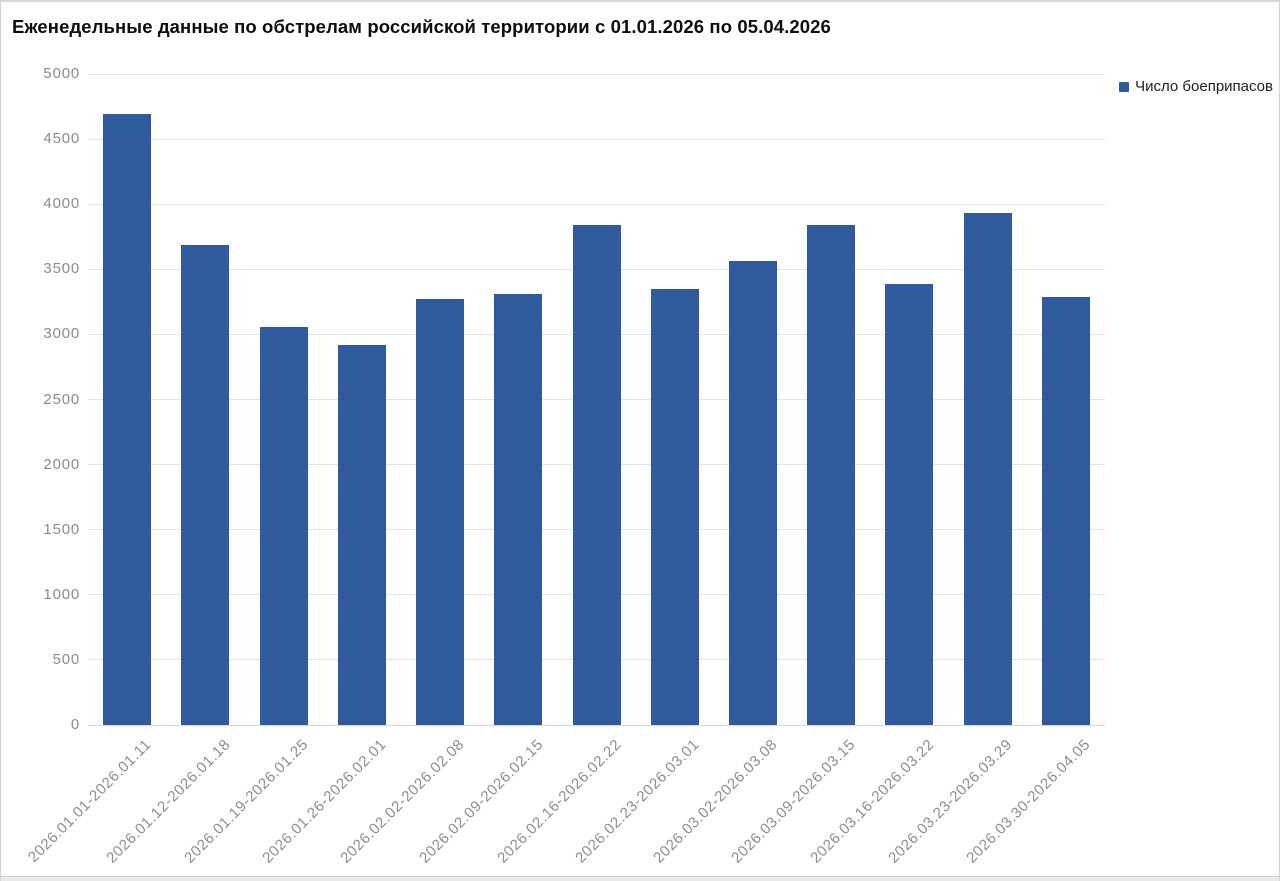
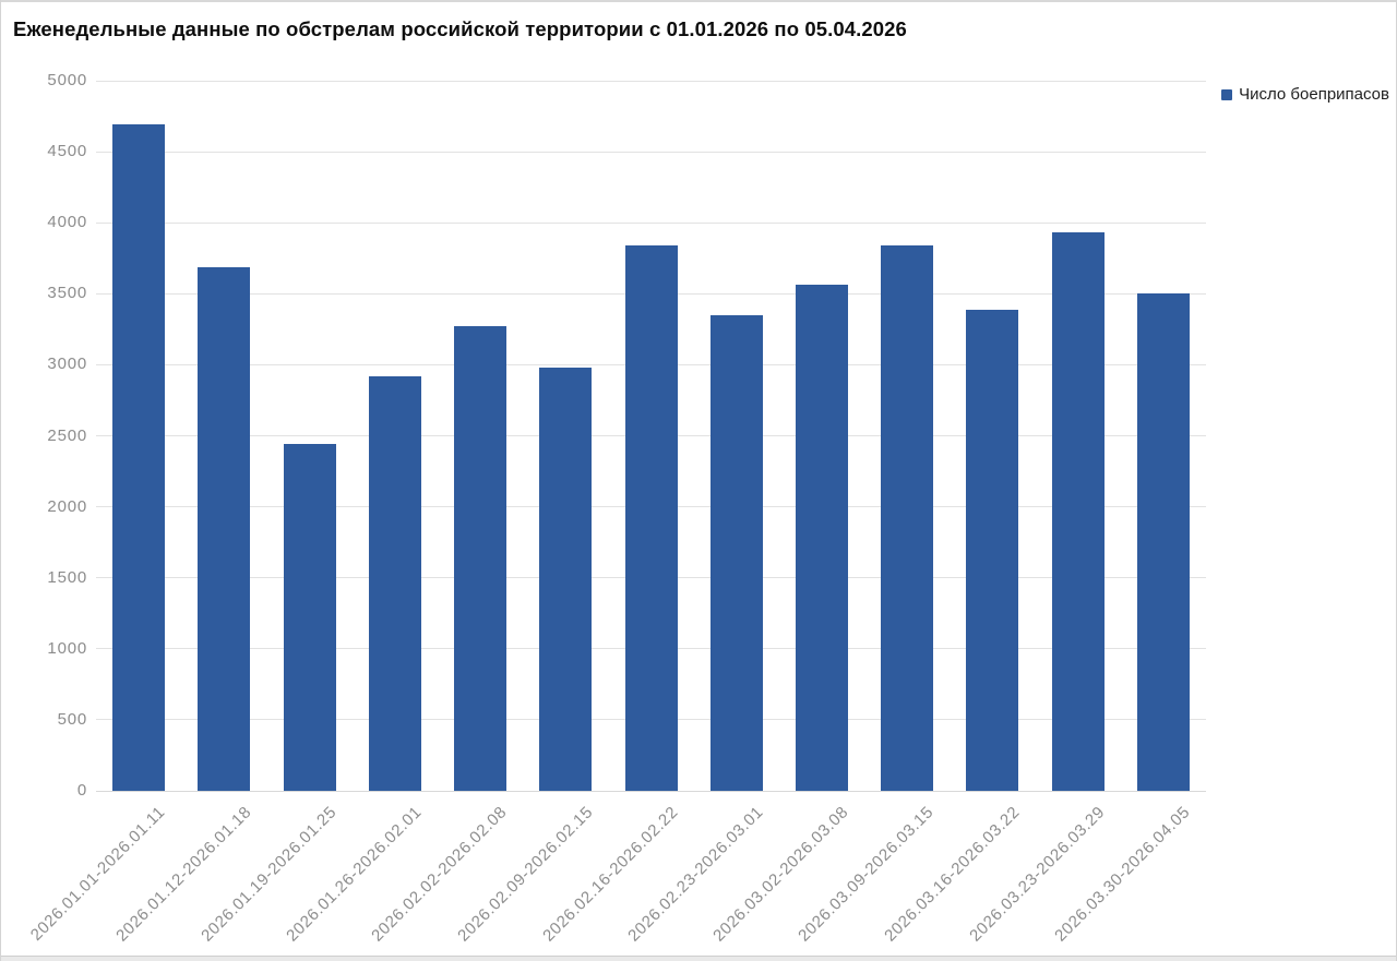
2026.01.19-2026.01.25: 3060 -> 2440
2026.02.09-2026.02.15: 3310 -> 2980
2026.03.30-2026.04.05: 3290 -> 3500
